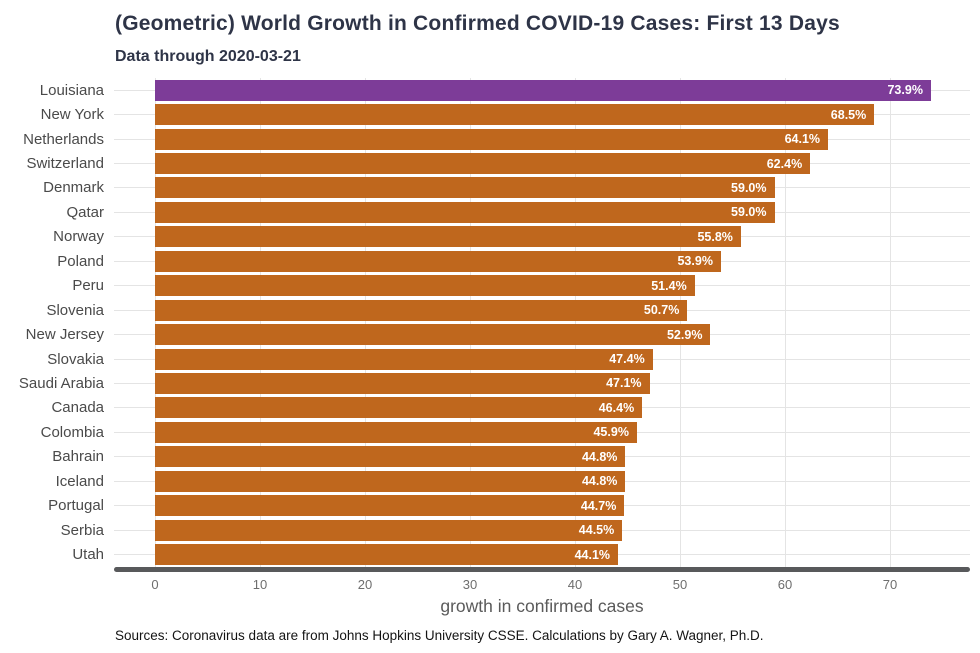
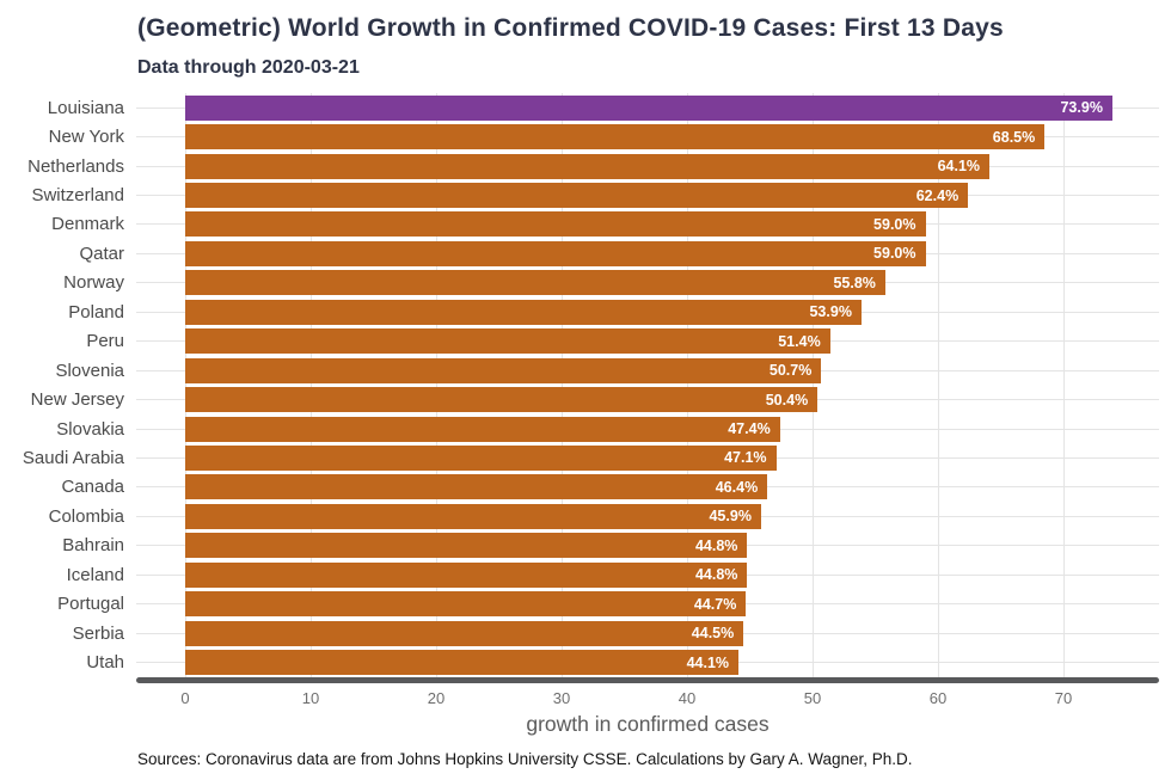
New Jersey: 52.9% -> 50.4%
